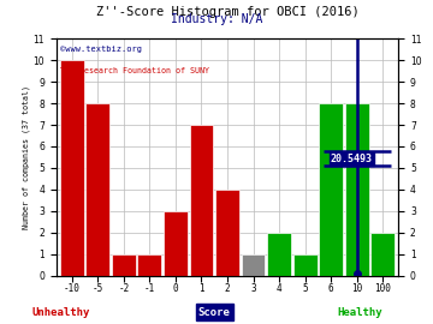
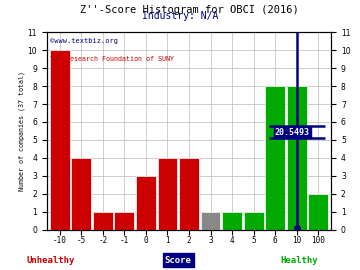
-5: 8 -> 4
1: 7 -> 4
4: 2 -> 1
